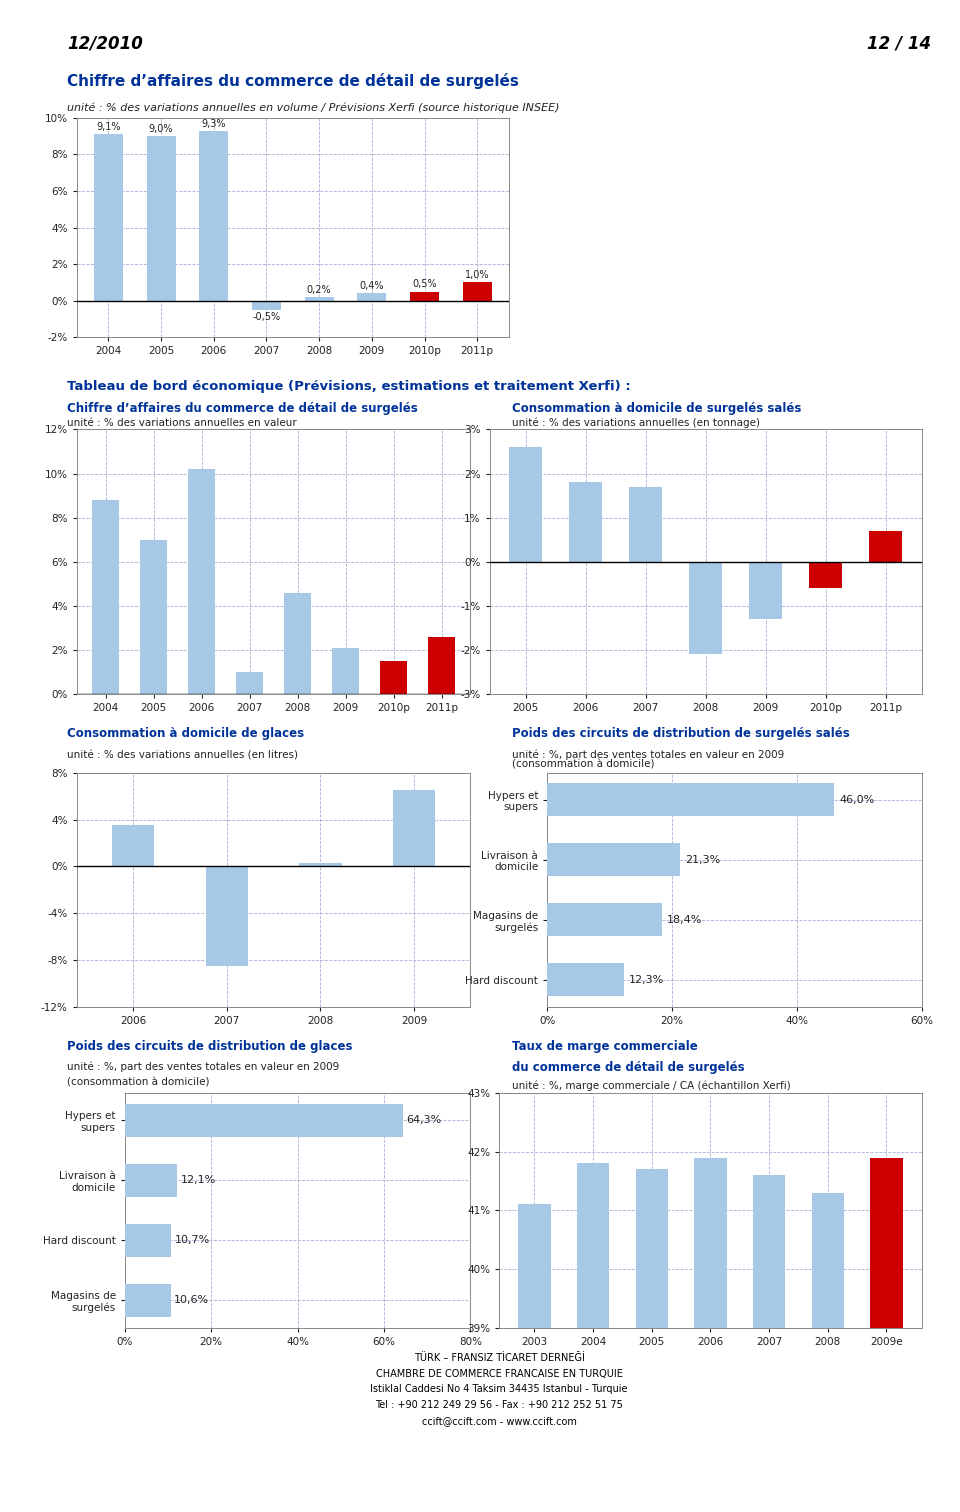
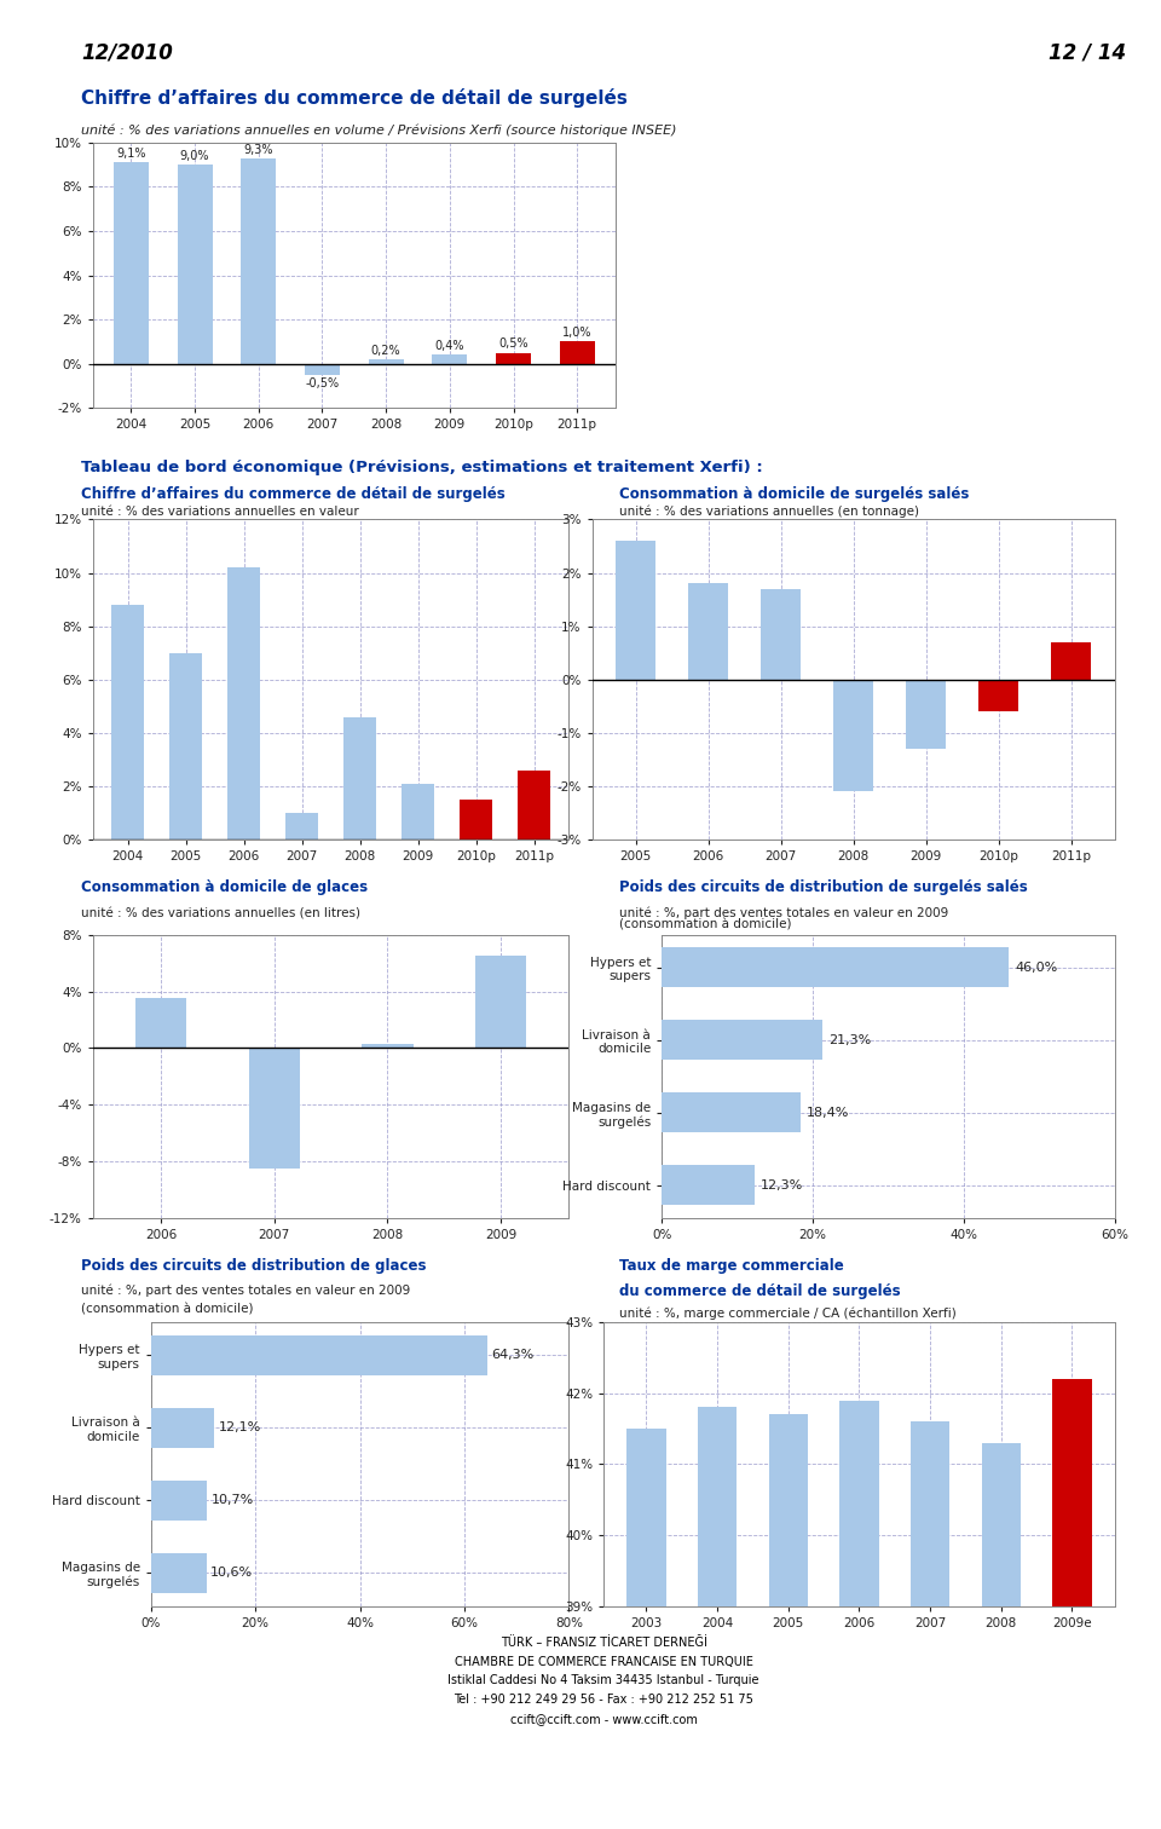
2003: 41.1% -> 41.5%
2009e: 41.9% -> 42.2%
